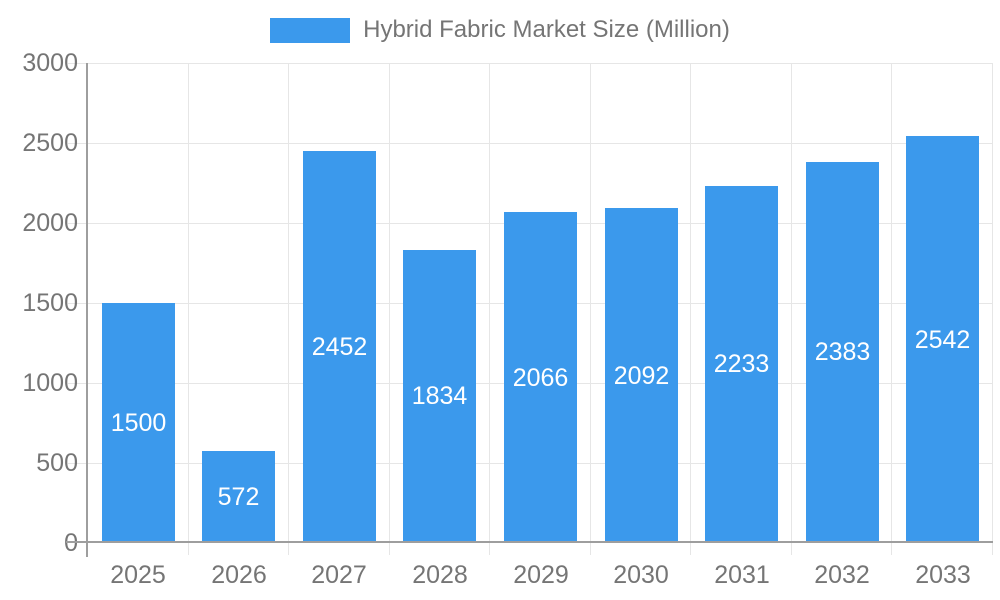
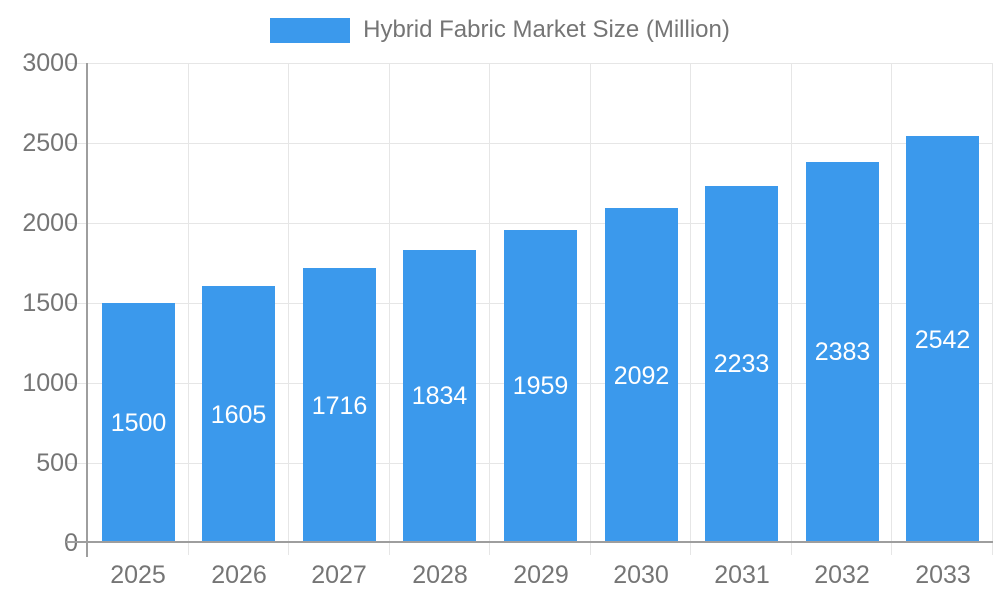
2026: 572 -> 1605
2027: 2452 -> 1716
2029: 2066 -> 1959
